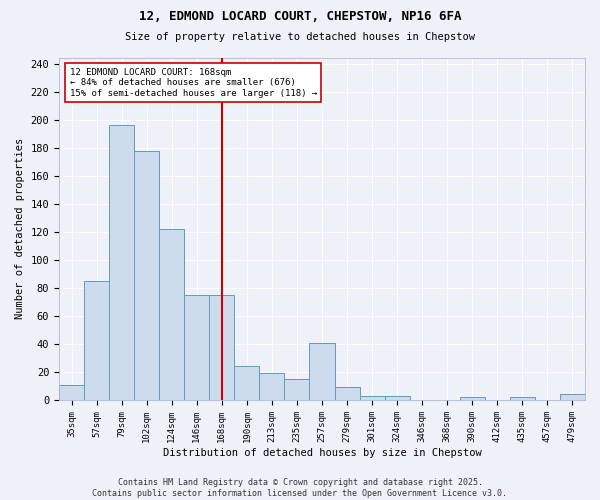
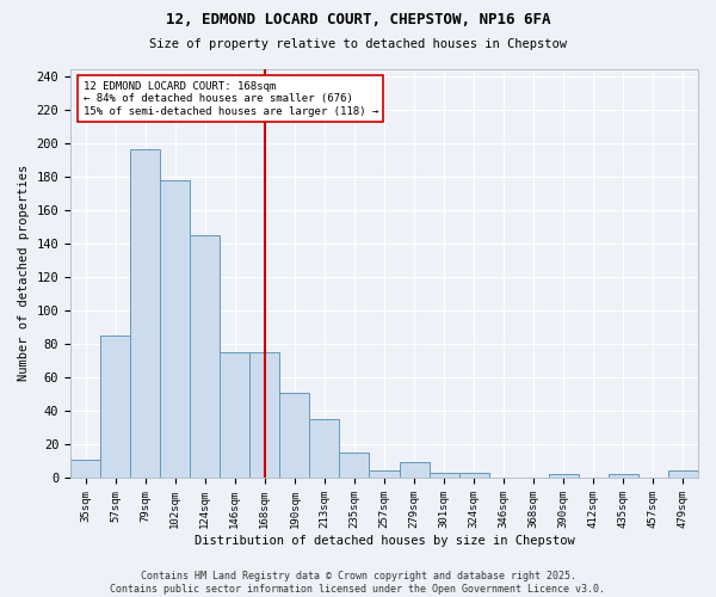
124sqm: 122 -> 145
190sqm: 24 -> 51
213sqm: 19 -> 35
257sqm: 41 -> 4
